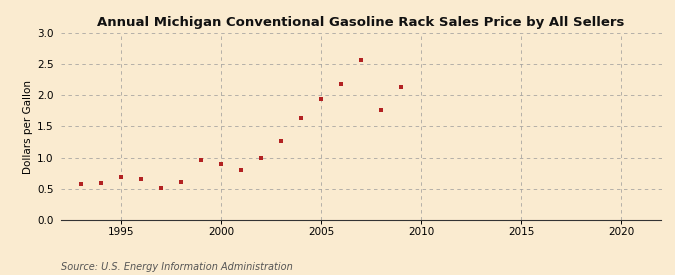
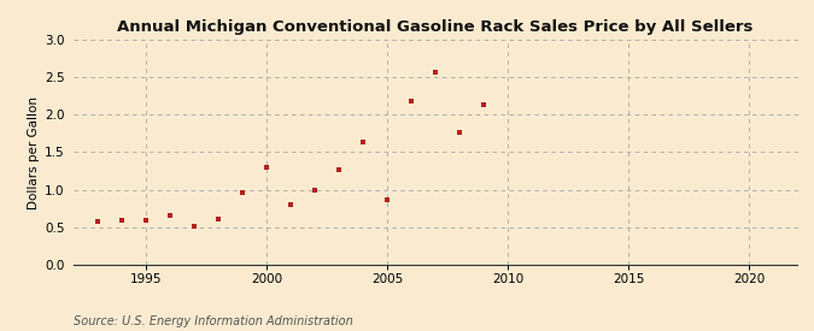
1995: 0.69 -> 0.60
2000: 0.90 -> 1.30
2005: 1.94 -> 0.86
